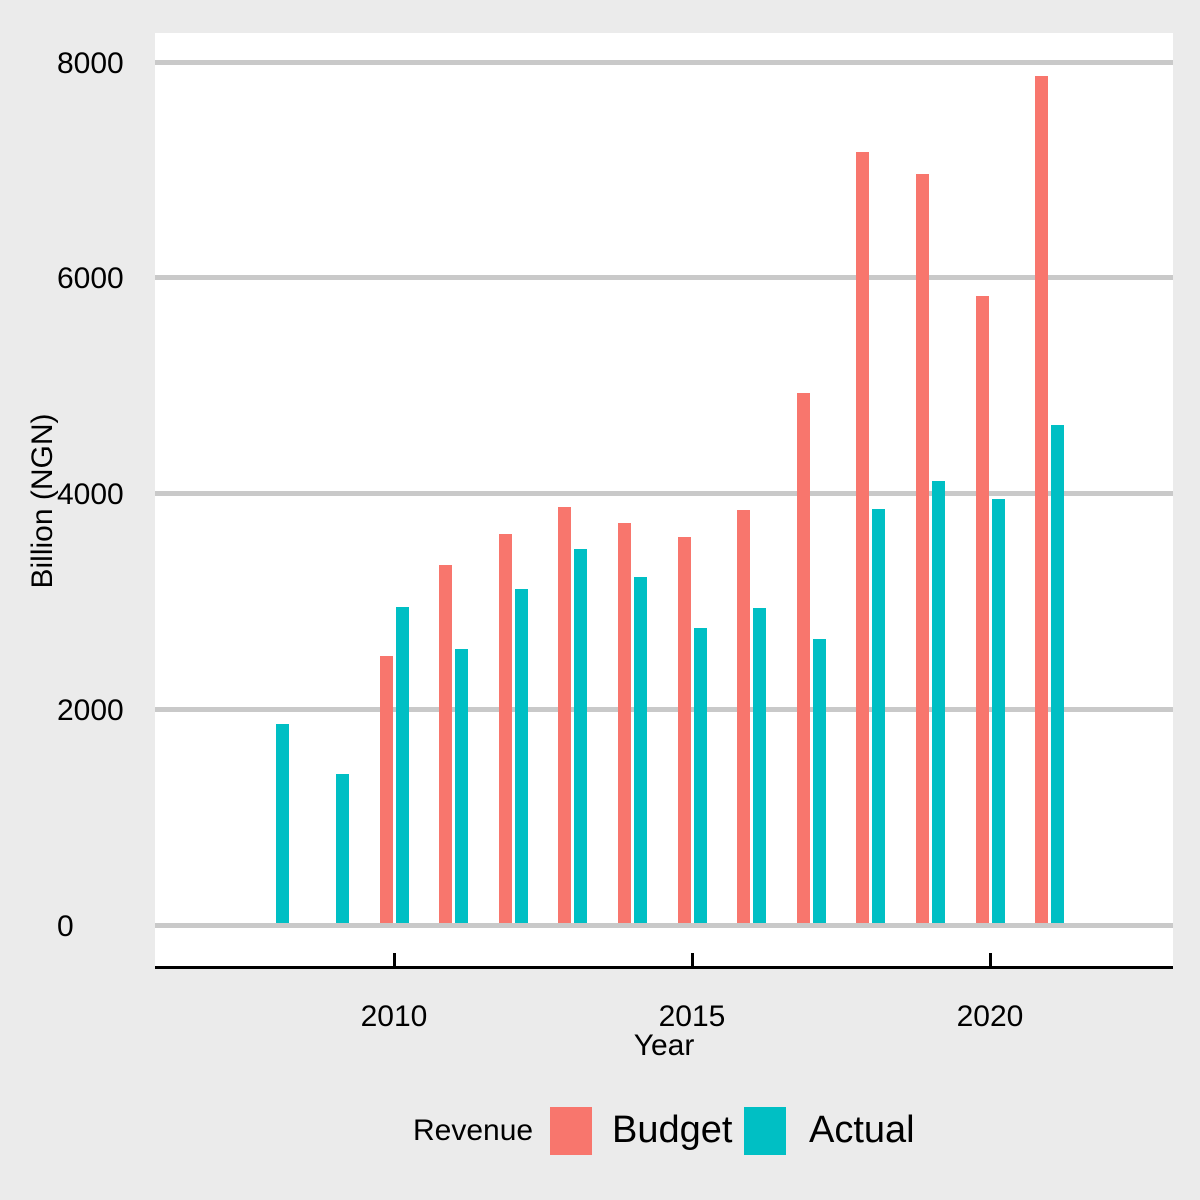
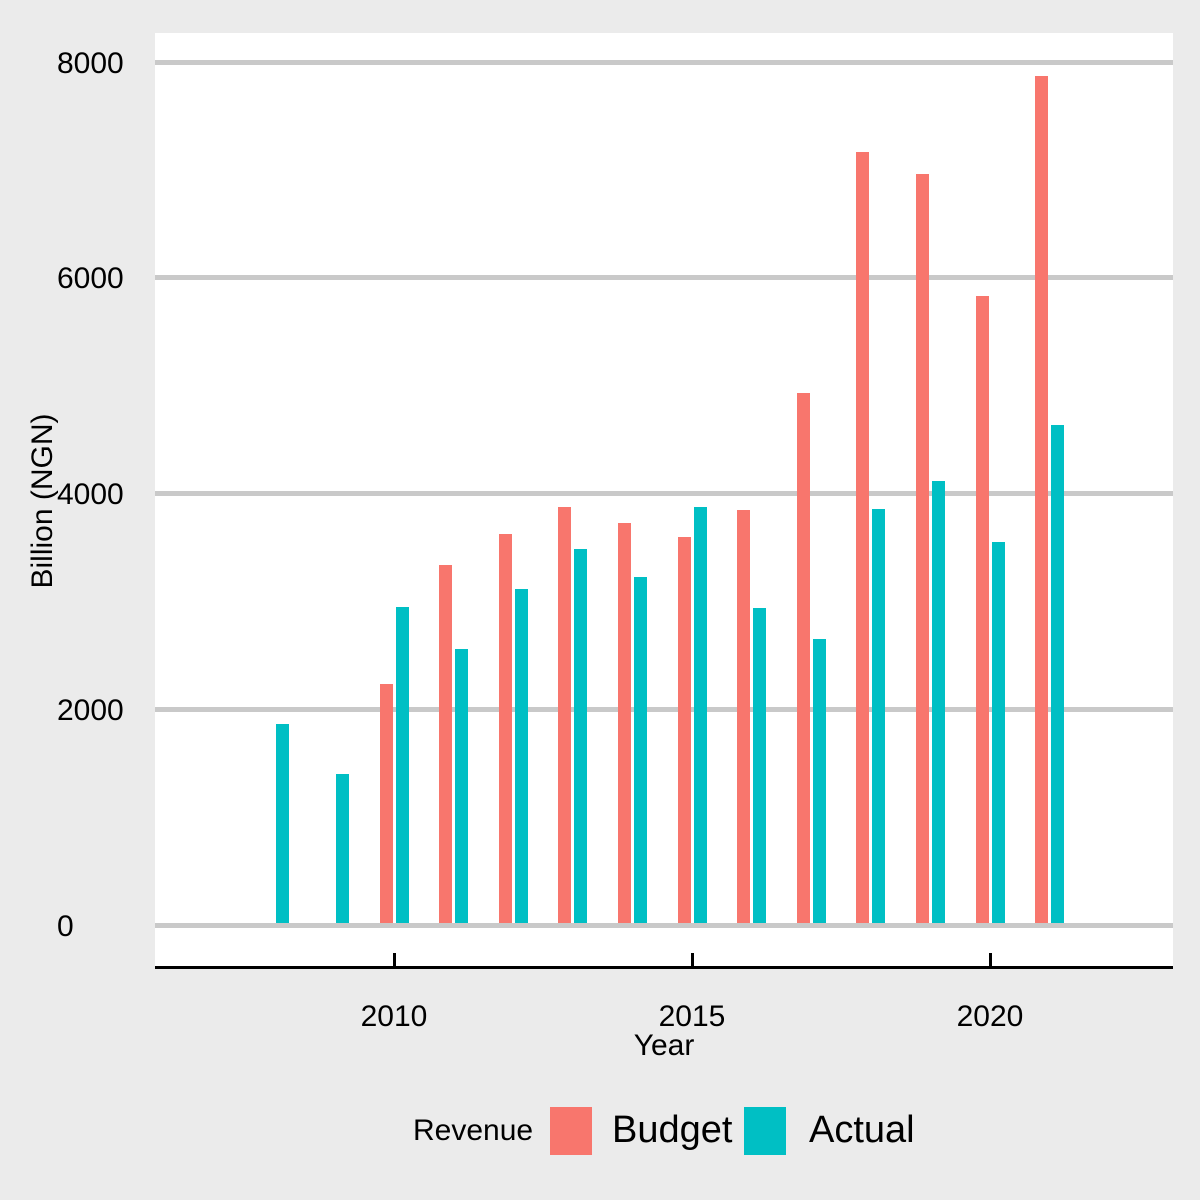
Budget/2010: 2500 -> 2240
Actual/2015: 2760 -> 3880
Actual/2020: 3950 -> 3550
